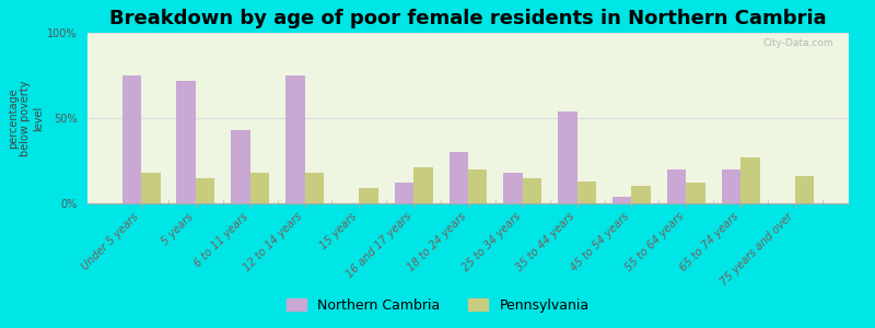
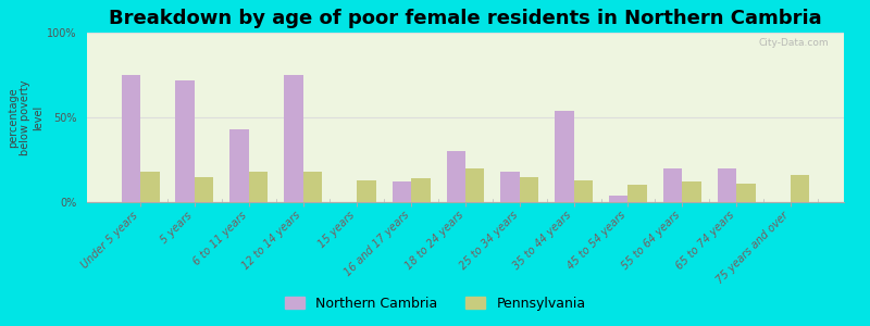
Pennsylvania/15 years: 9% -> 13%
Pennsylvania/16 and 17 years: 21% -> 14%
Pennsylvania/65 to 74 years: 27% -> 11%
